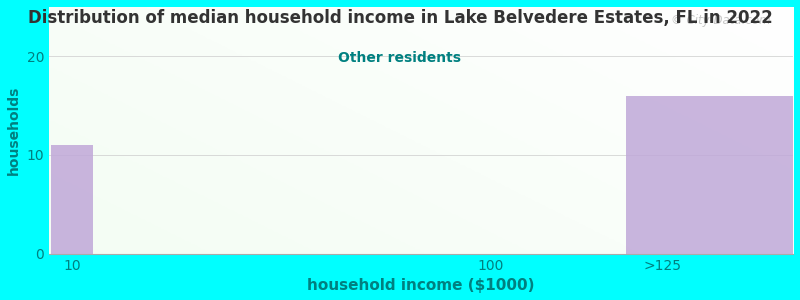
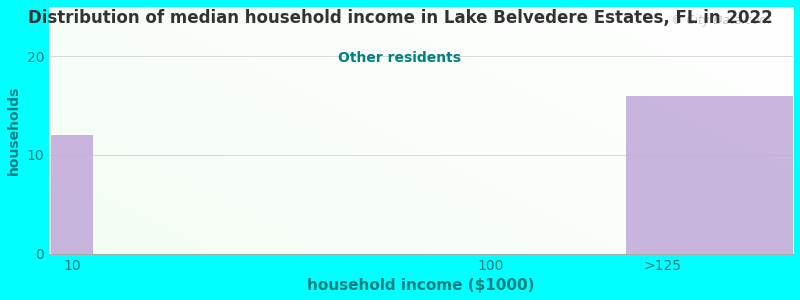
10: 11 -> 12
